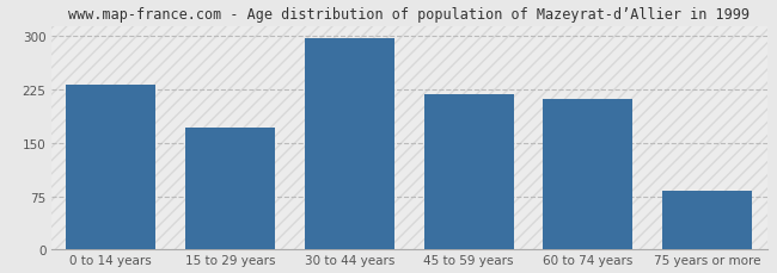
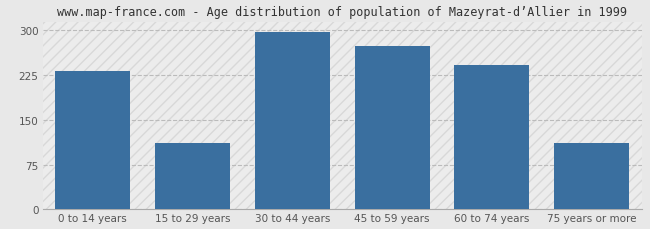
15 to 29 years: 172 -> 112
45 to 59 years: 218 -> 274
60 to 74 years: 212 -> 242
75 years or more: 83 -> 112
